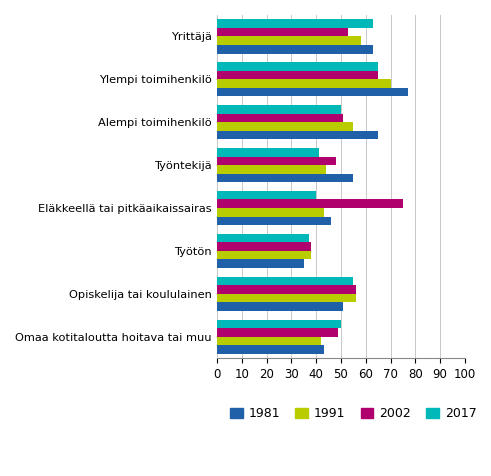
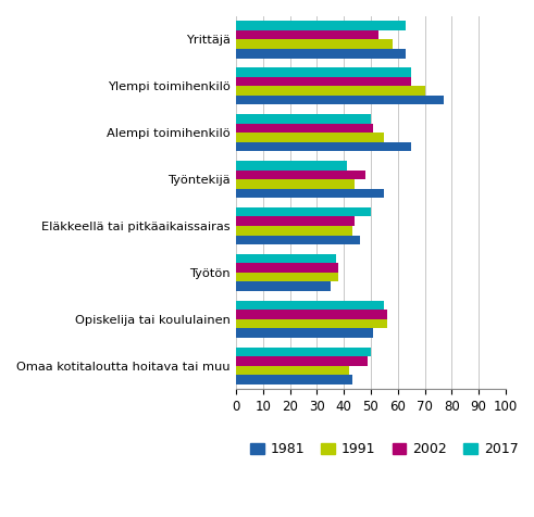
2017/Eläkkeellä tai pitkäaikaissairas: 40 -> 50
2002/Eläkkeellä tai pitkäaikaissairas: 75 -> 44
